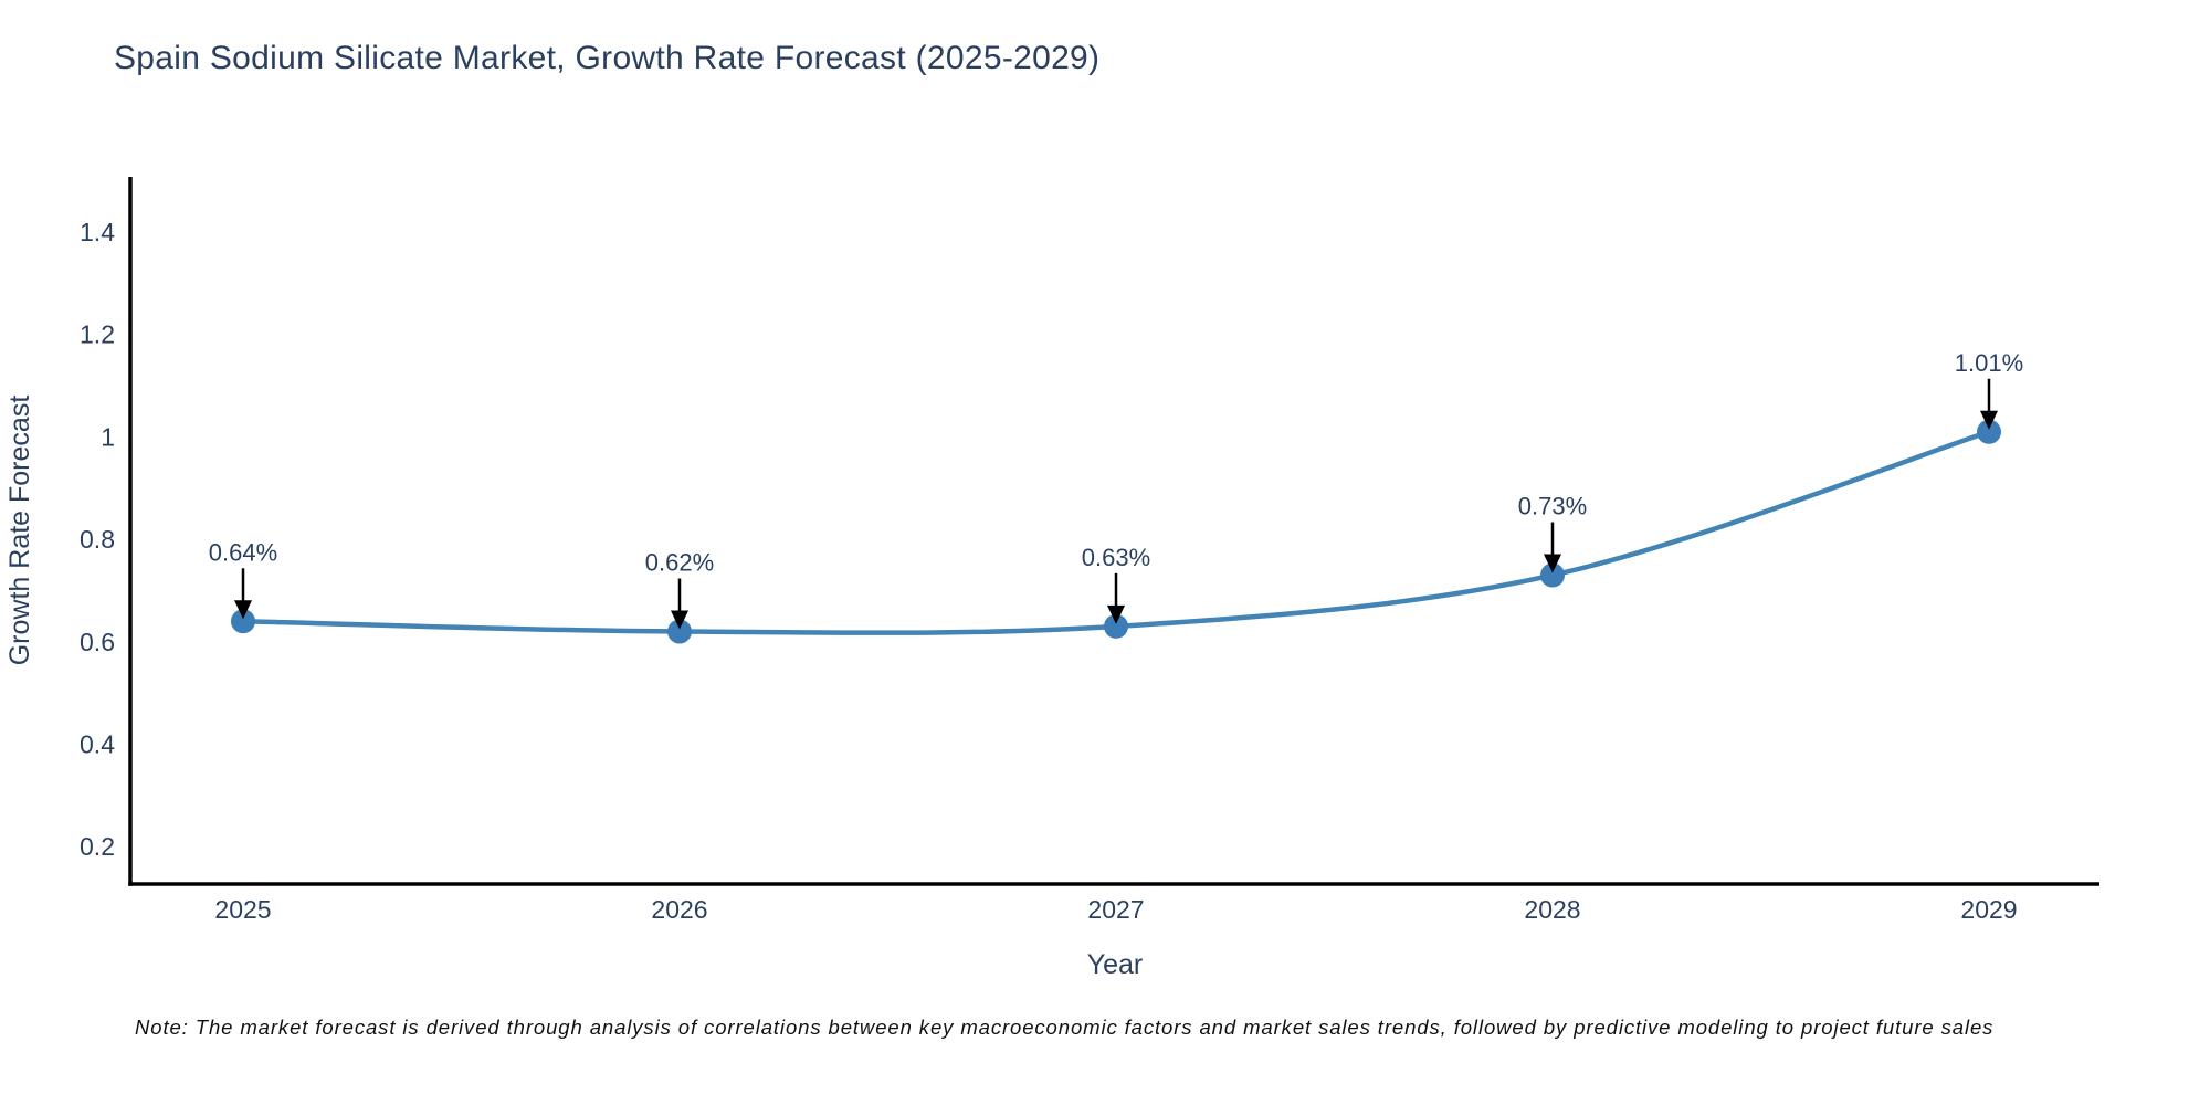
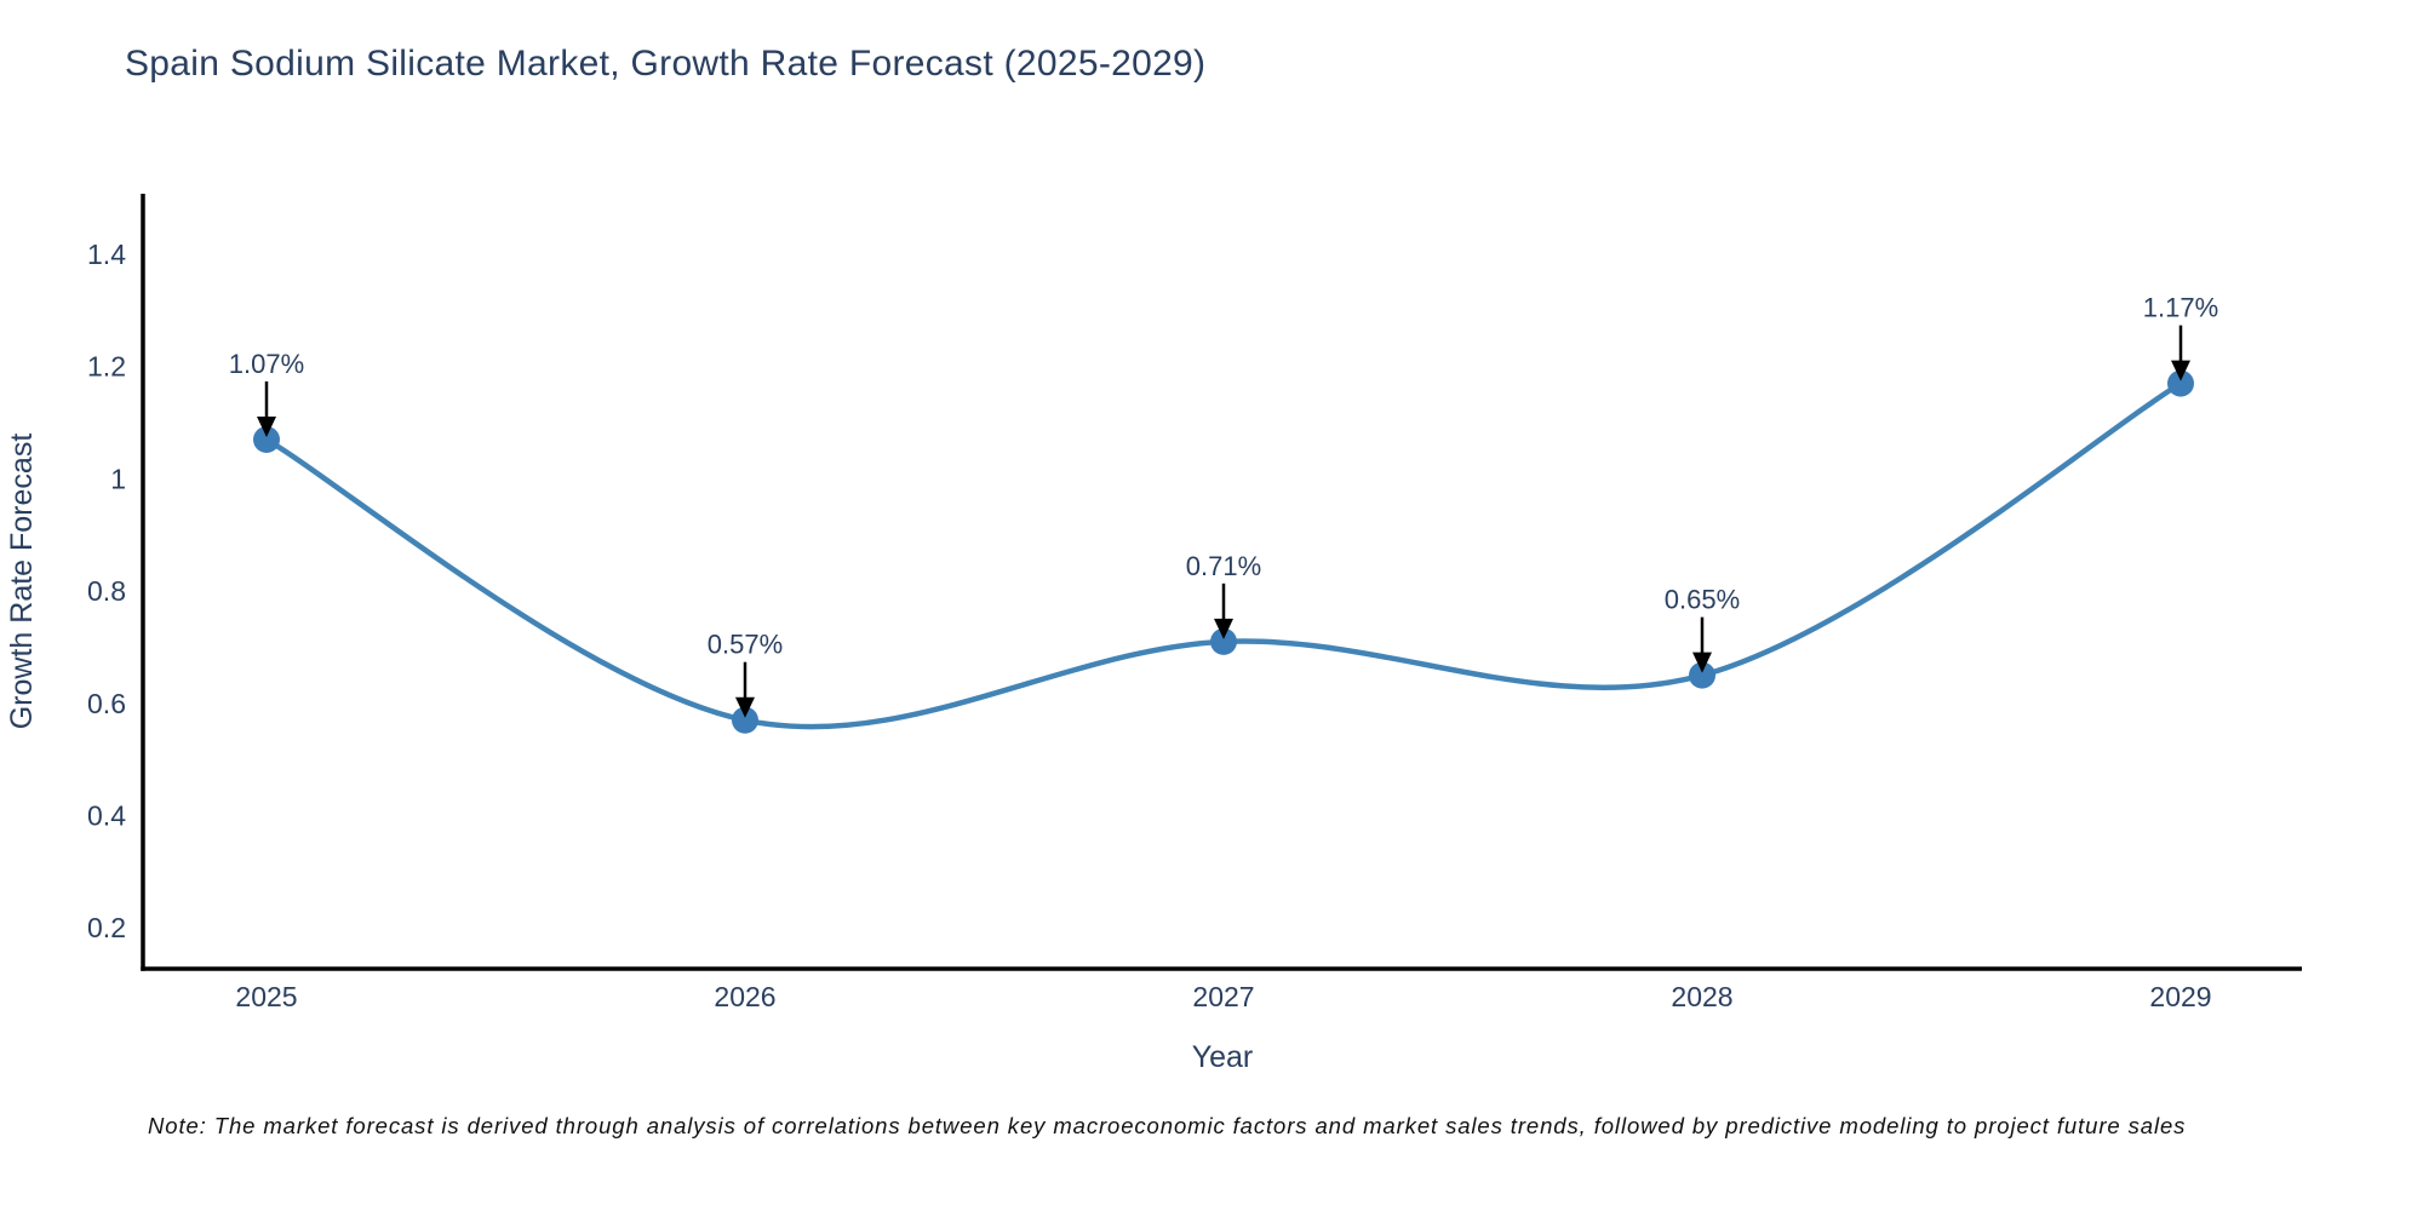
2025: 0.64% -> 1.07%
2026: 0.62% -> 0.57%
2027: 0.63% -> 0.71%
2028: 0.73% -> 0.65%
2029: 1.01% -> 1.17%
